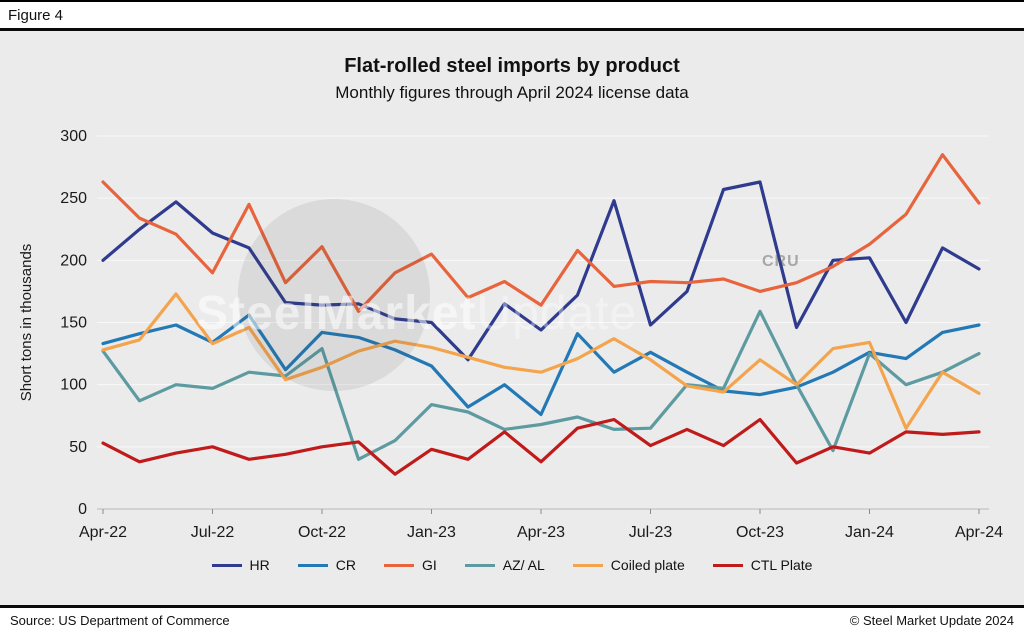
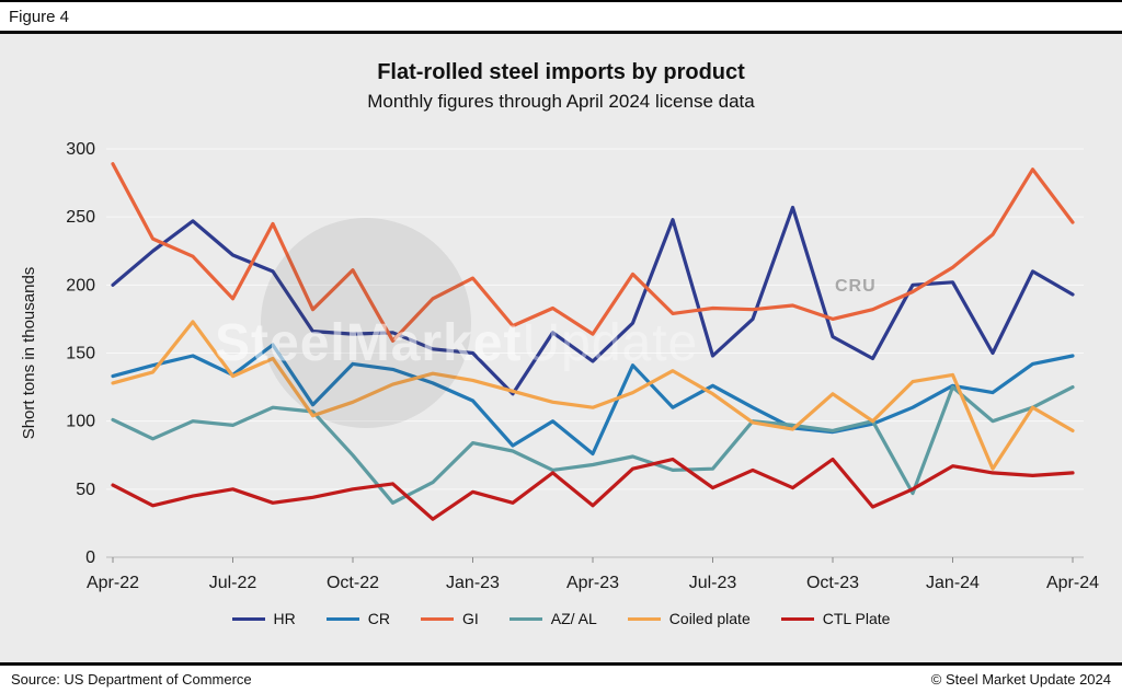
GI/Apr-22: 263 -> 289
AZ/ AL/Apr-22: 127 -> 101
AZ/ AL/Oct-22: 129 -> 75
HR/Oct-23: 263 -> 162
AZ/ AL/Oct-23: 159 -> 93
CTL Plate/Jan-24: 45 -> 67
